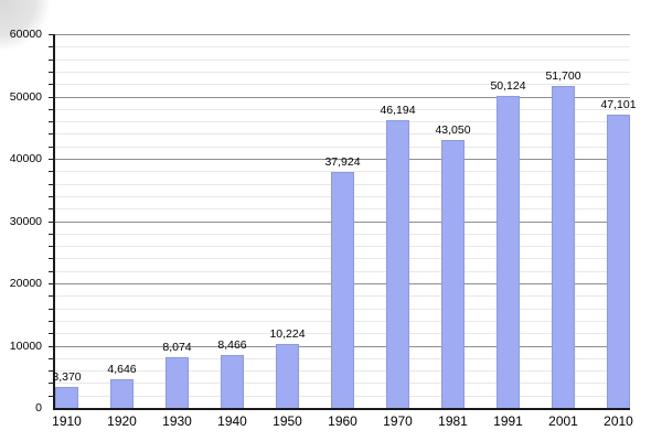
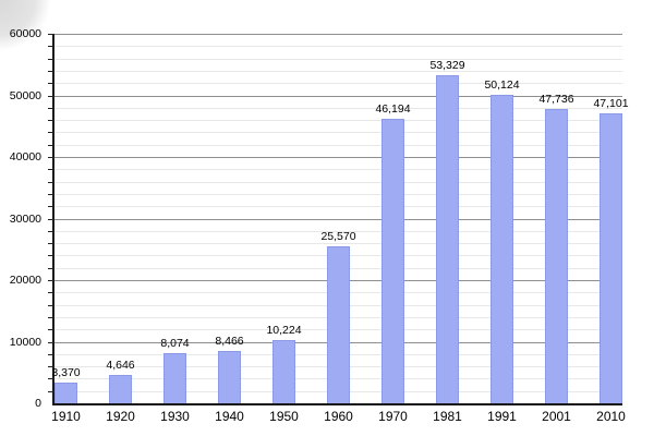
1960: 37,924 -> 25,570
1981: 43,050 -> 53,329
2001: 51,700 -> 47,736
